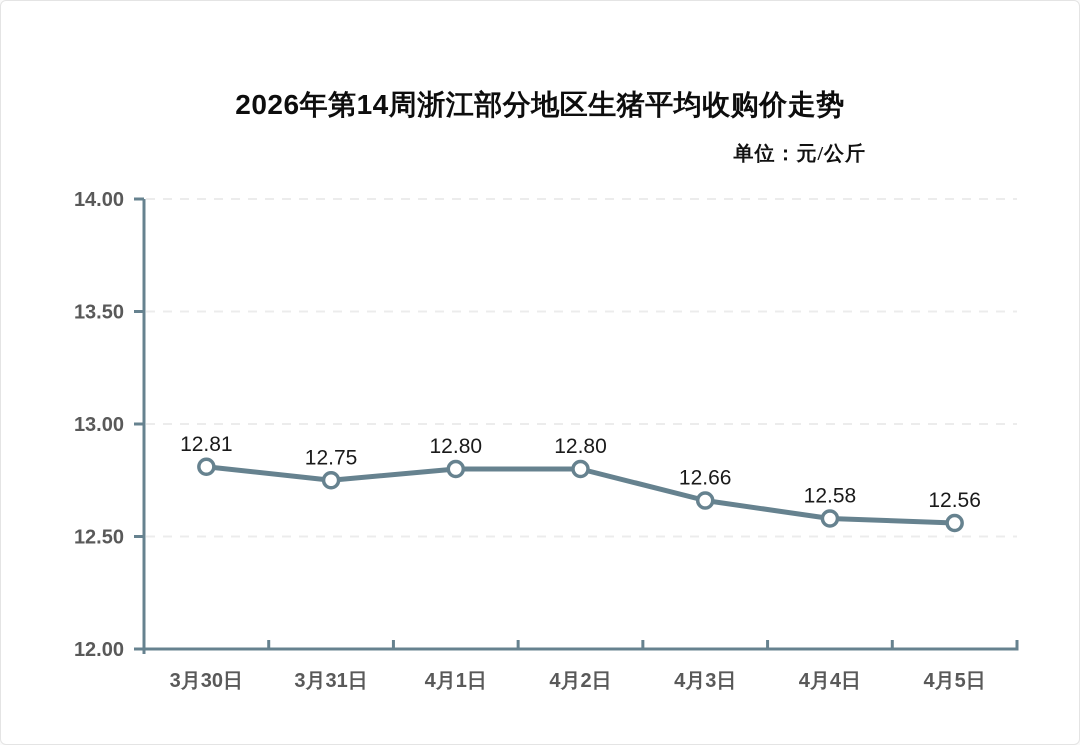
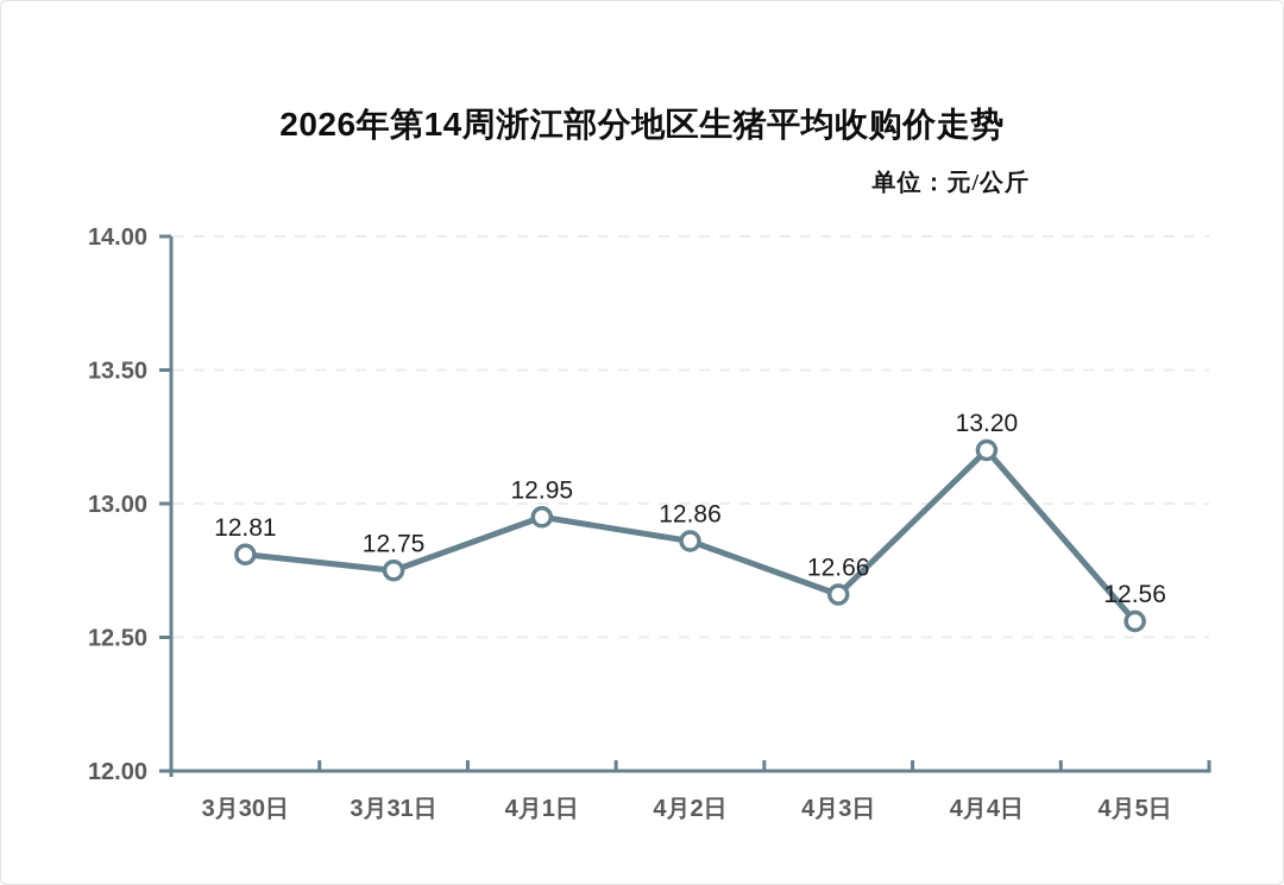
4月1日: 12.80 -> 12.95
4月2日: 12.80 -> 12.86
4月4日: 12.58 -> 13.20
